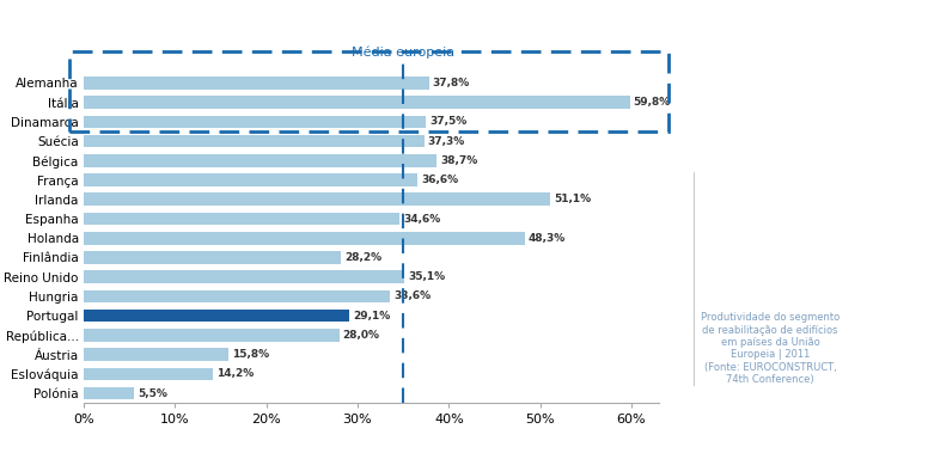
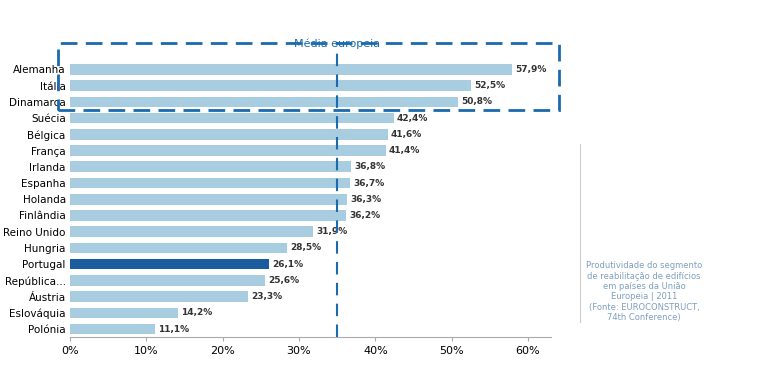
Alemanha: 37,8% -> 57,9%
Itália: 59,8% -> 52,5%
Dinamarca: 37,5% -> 50,8%
Suécia: 37,3% -> 42,4%
Bélgica: 38,7% -> 41,6%
França: 36,6% -> 41,4%
Irlanda: 51,1% -> 36,8%
Espanha: 34,6% -> 36,7%
Holanda: 48,3% -> 36,3%
Finlândia: 28,2% -> 36,2%
Reino Unido: 35,1% -> 31,9%
Hungria: 33,6% -> 28,5%
Portugal: 29,1% -> 26,1%
República...: 28,0% -> 25,6%
Áustria: 15,8% -> 23,3%
Polónia: 5,5% -> 11,1%
